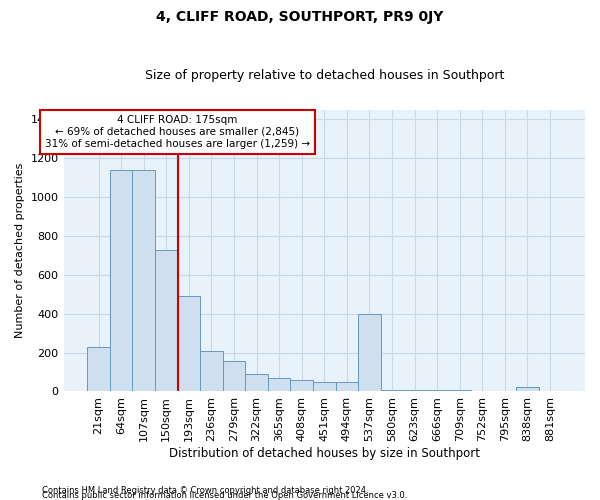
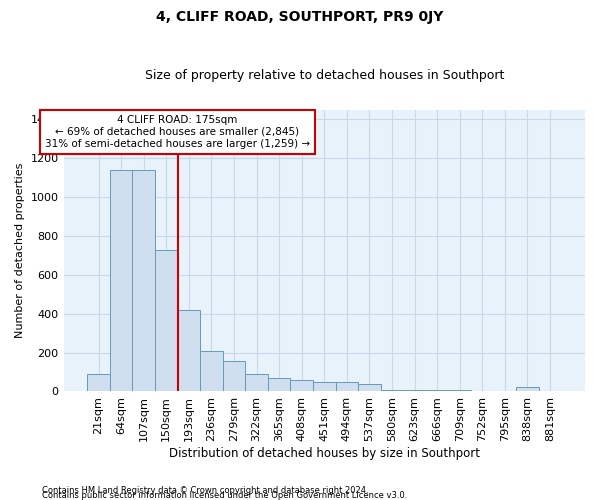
21sqm: 230 -> 90
193sqm: 490 -> 420
537sqm: 400 -> 40
